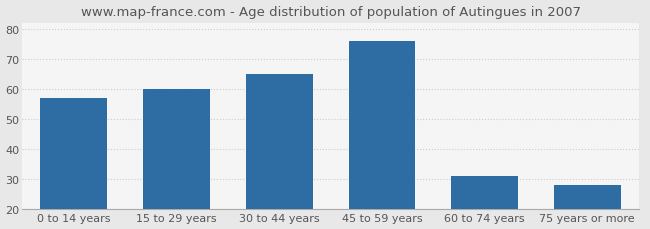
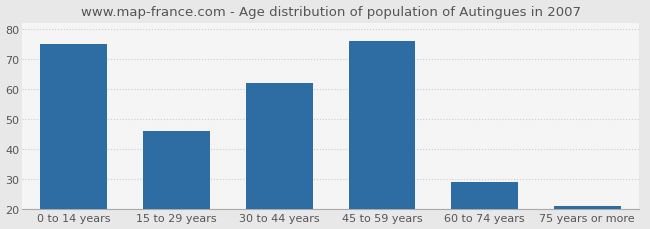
0 to 14 years: 57 -> 75
15 to 29 years: 60 -> 46
30 to 44 years: 65 -> 62
60 to 74 years: 31 -> 29
75 years or more: 28 -> 21
